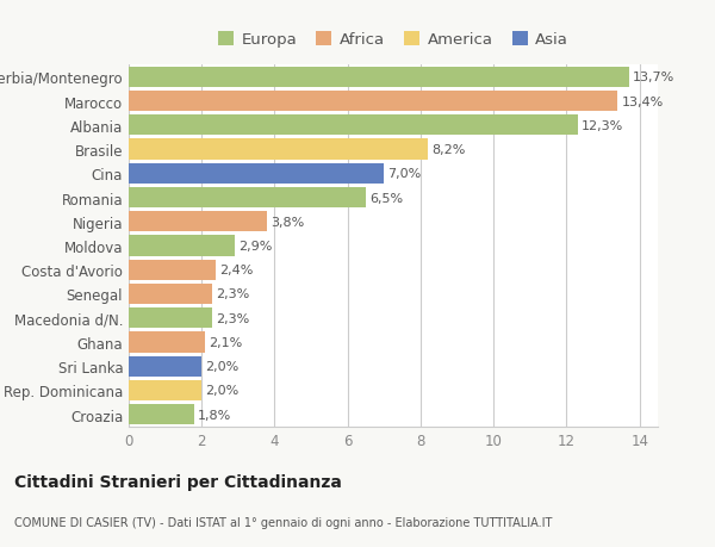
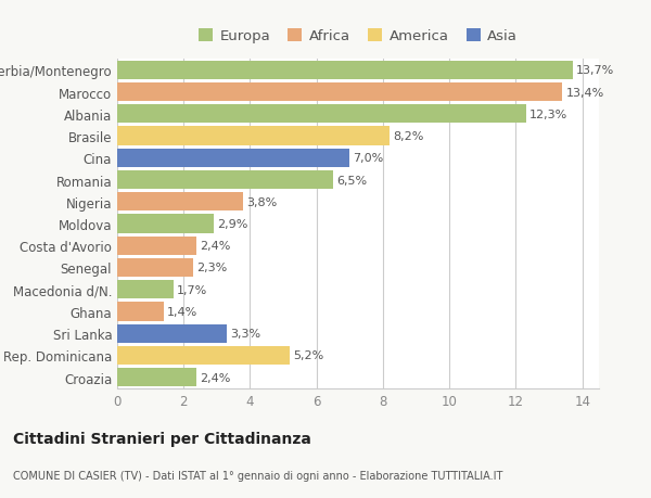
Macedonia d/N.: 2,3% -> 1,7%
Ghana: 2,1% -> 1,4%
Sri Lanka: 2,0% -> 3,3%
Rep. Dominicana: 2,0% -> 5,2%
Croazia: 1,8% -> 2,4%
